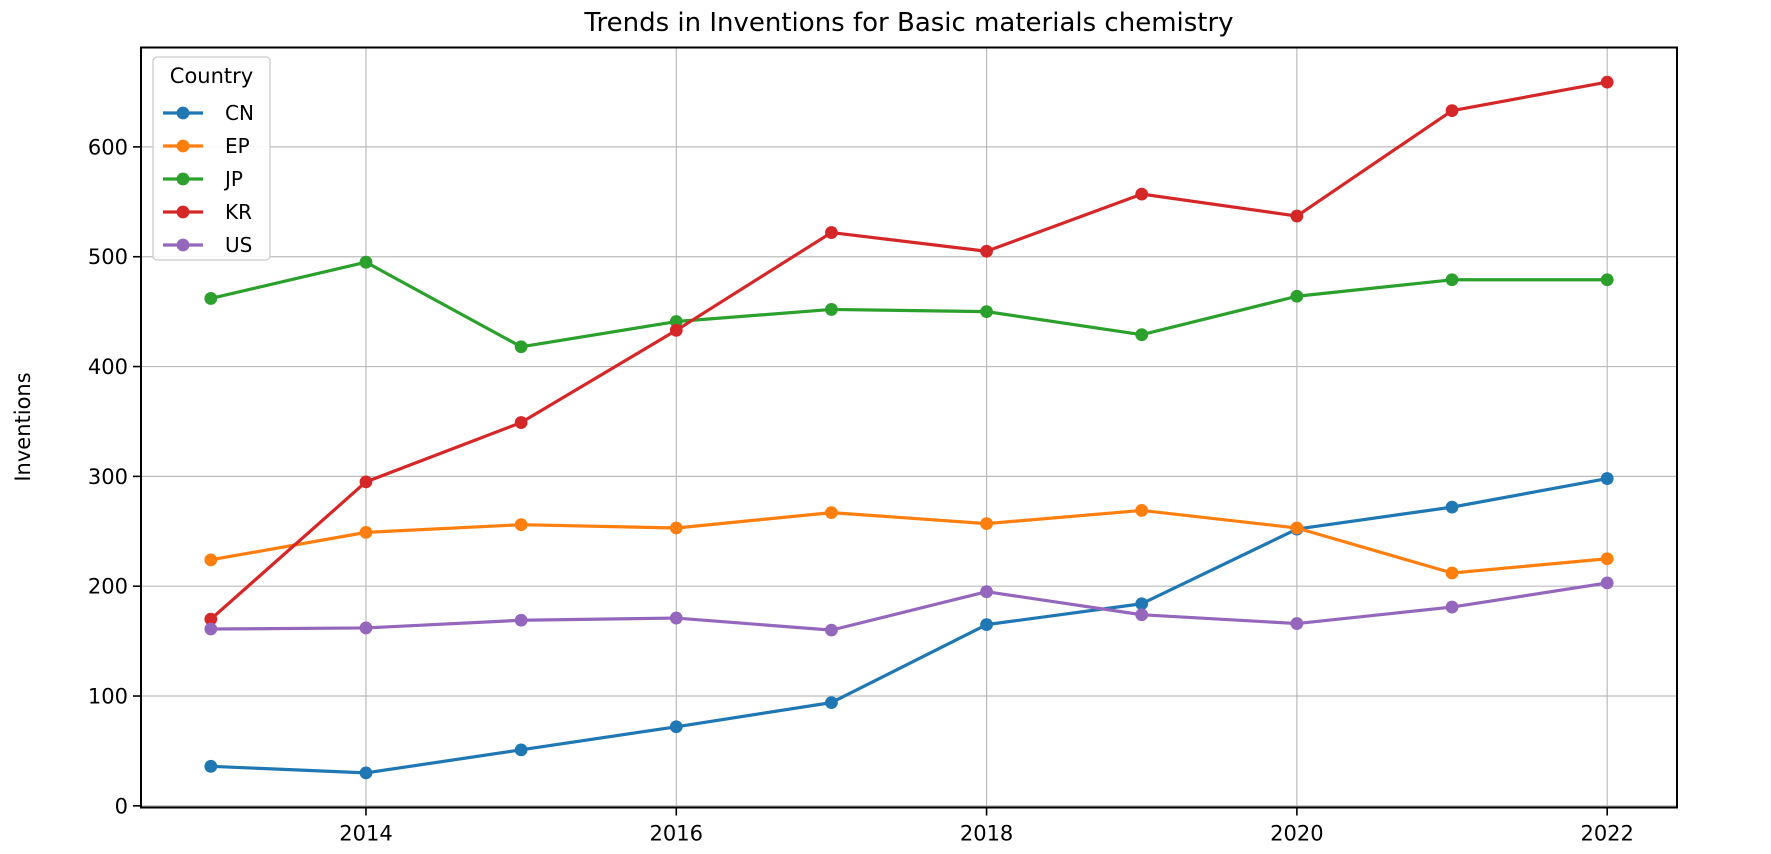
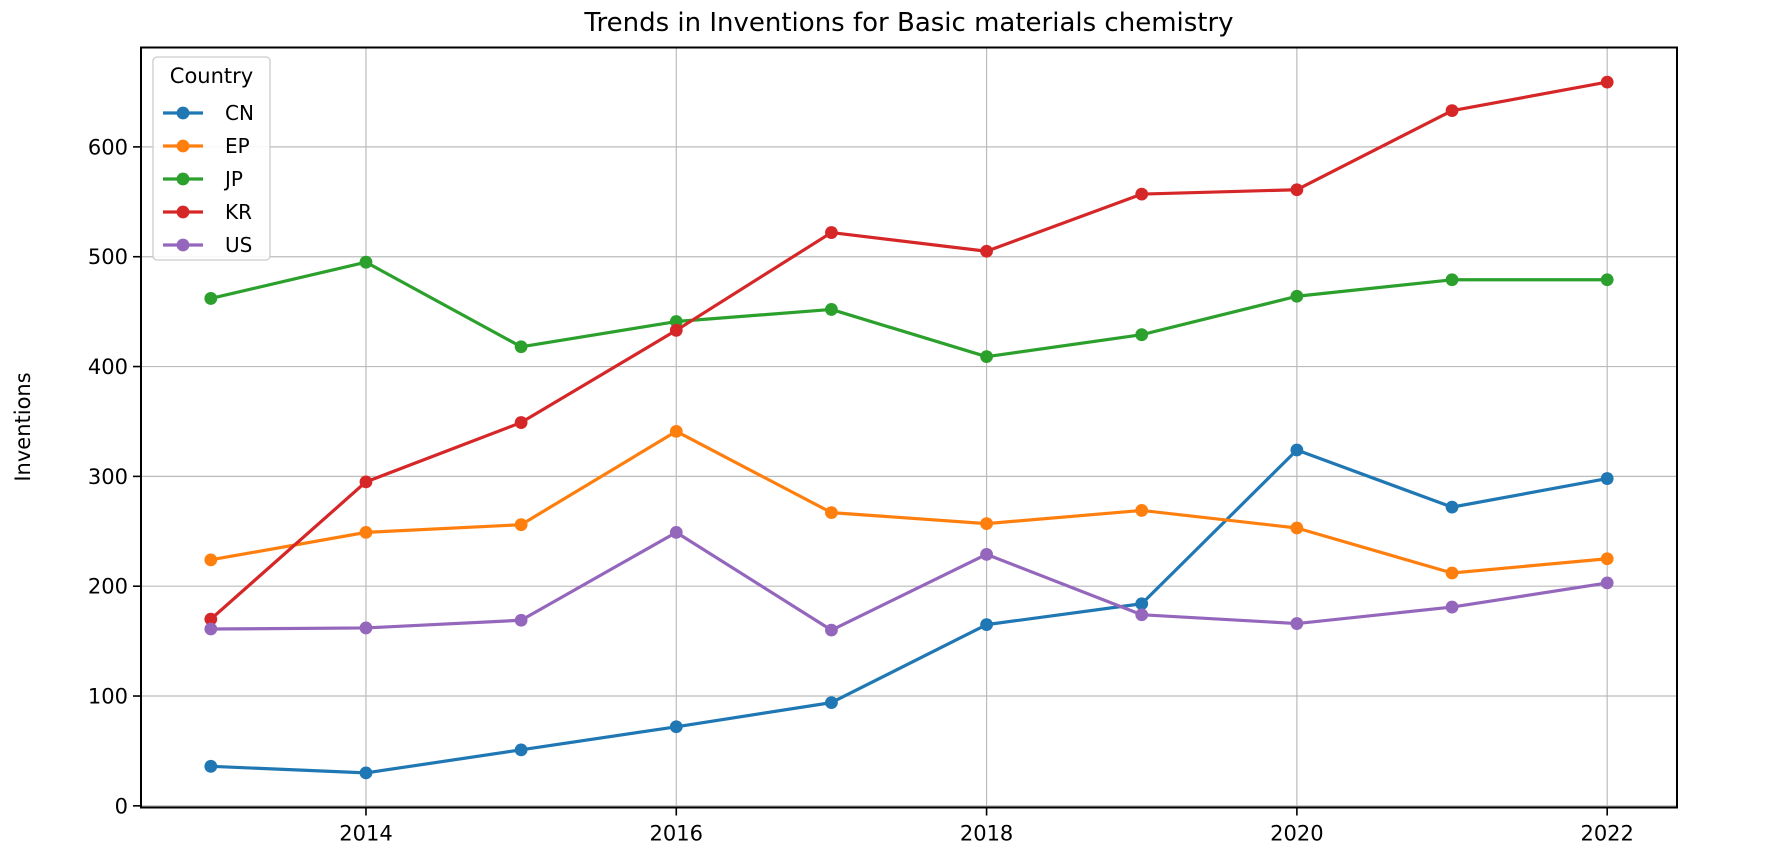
EP/2016: 253 -> 341
US/2016: 171 -> 249
JP/2018: 450 -> 409
US/2018: 195 -> 229
CN/2020: 252 -> 324
KR/2020: 537 -> 561
